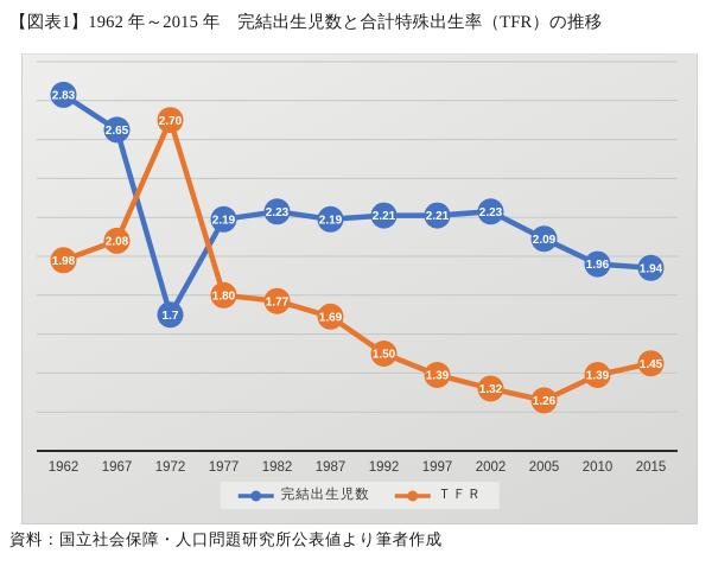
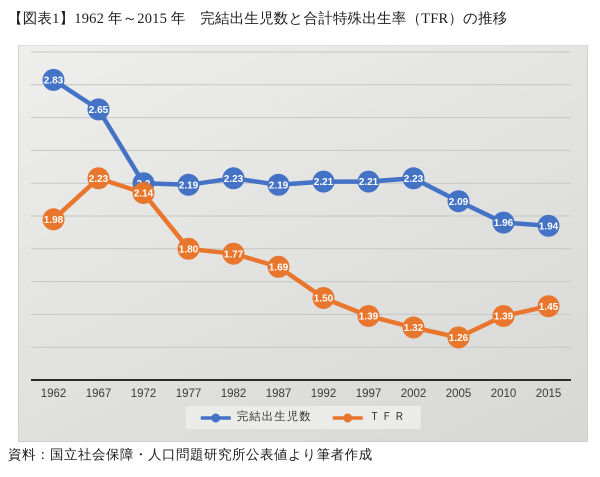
ＴＦＲ/1967: 2.08 -> 2.23
完結出生児数/1972: 1.7 -> 2.2
ＴＦＲ/1972: 2.70 -> 2.14
